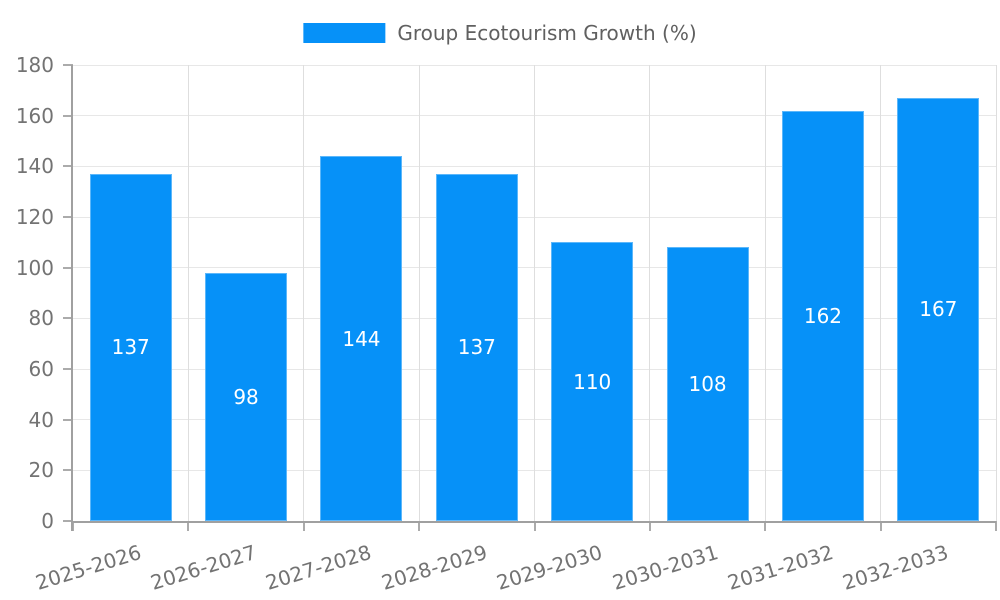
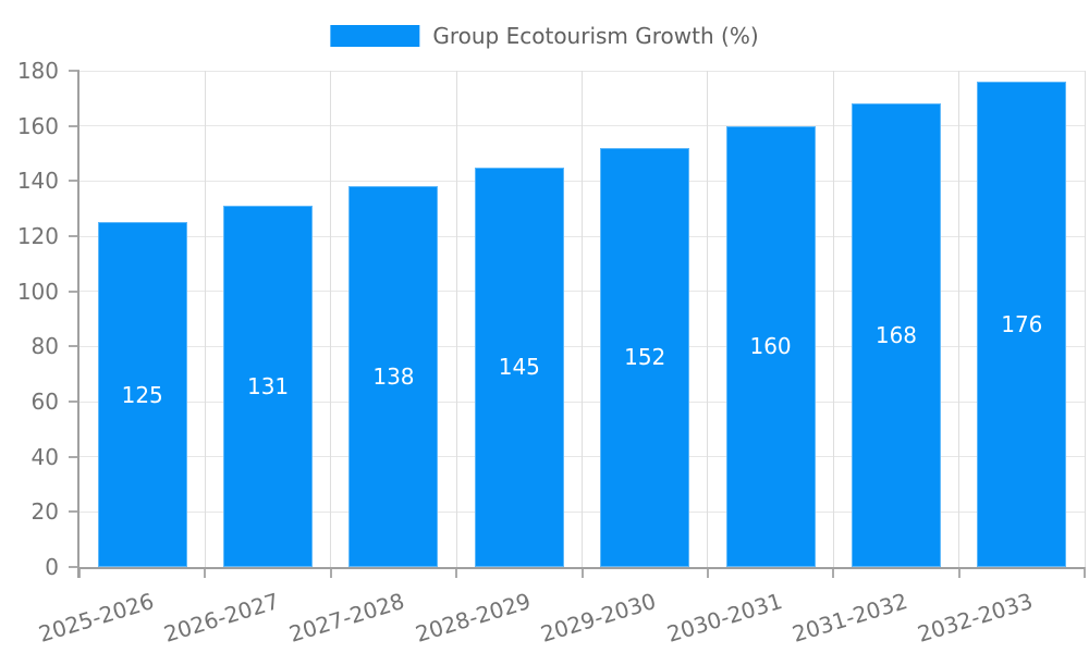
2025-2026: 137 -> 125
2026-2027: 98 -> 131
2027-2028: 144 -> 138
2028-2029: 137 -> 145
2029-2030: 110 -> 152
2030-2031: 108 -> 160
2031-2032: 162 -> 168
2032-2033: 167 -> 176
